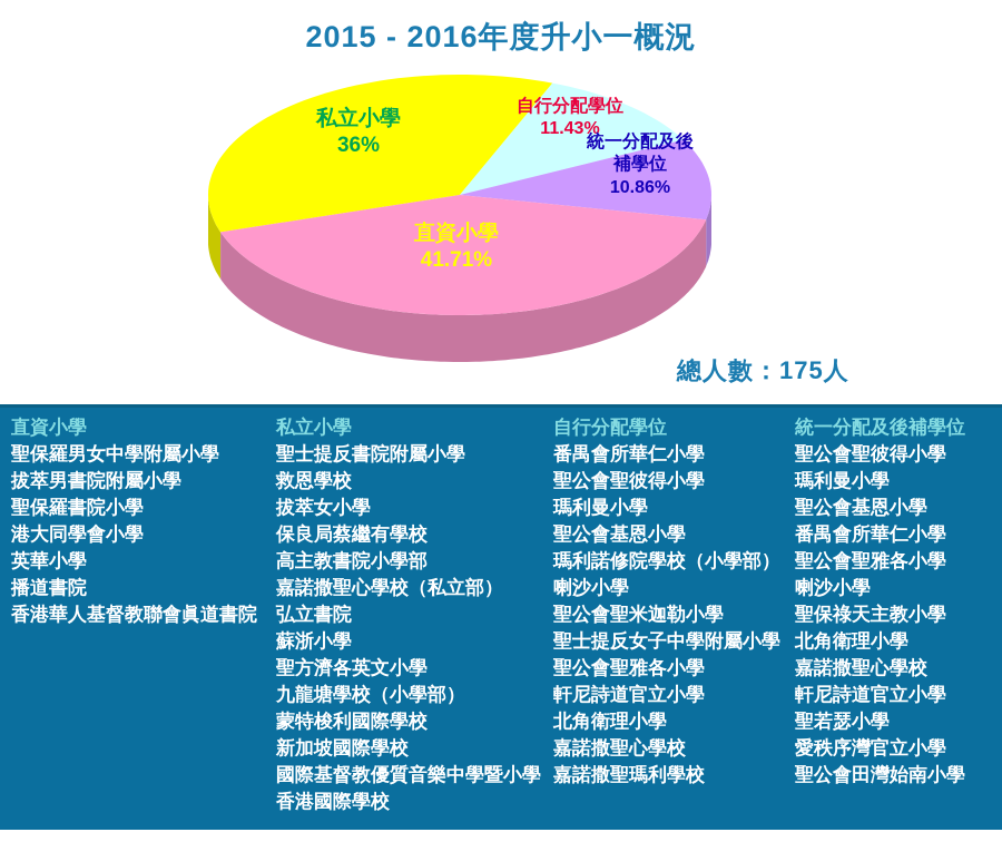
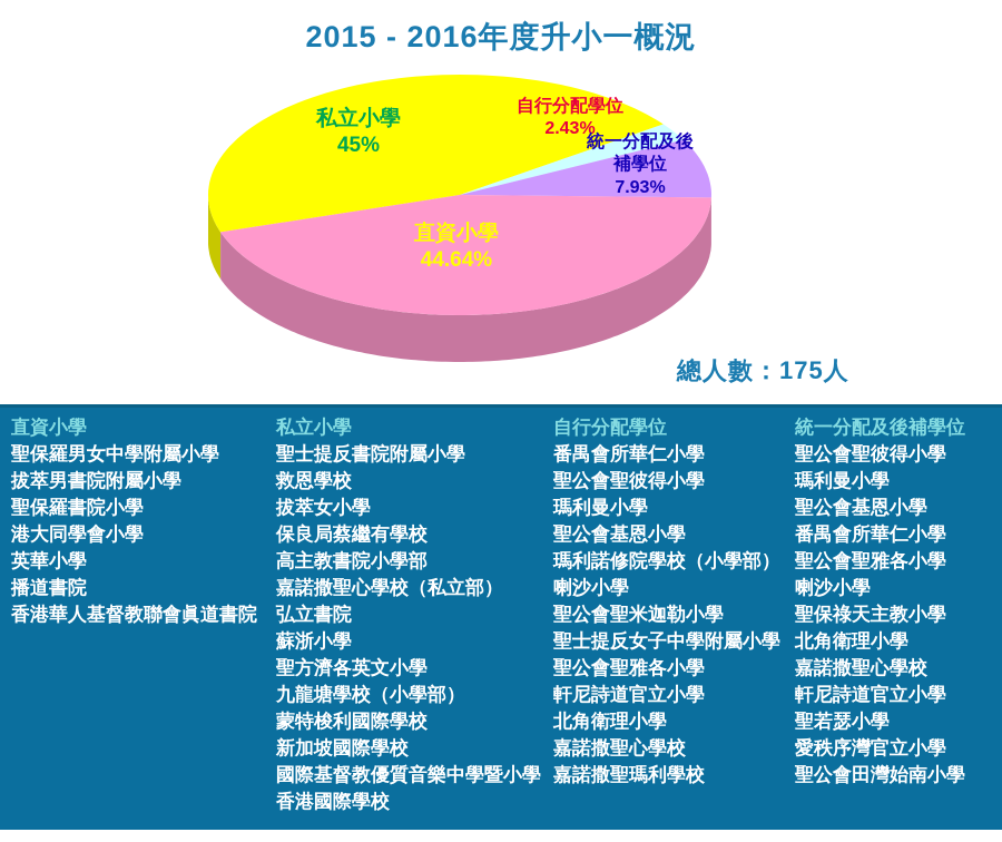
私立小學: 36% -> 45%
自行分配學位: 11.43% -> 2.43%
統一分配及後補學位: 10.86% -> 7.93%
直資小學: 41.71% -> 44.64%
